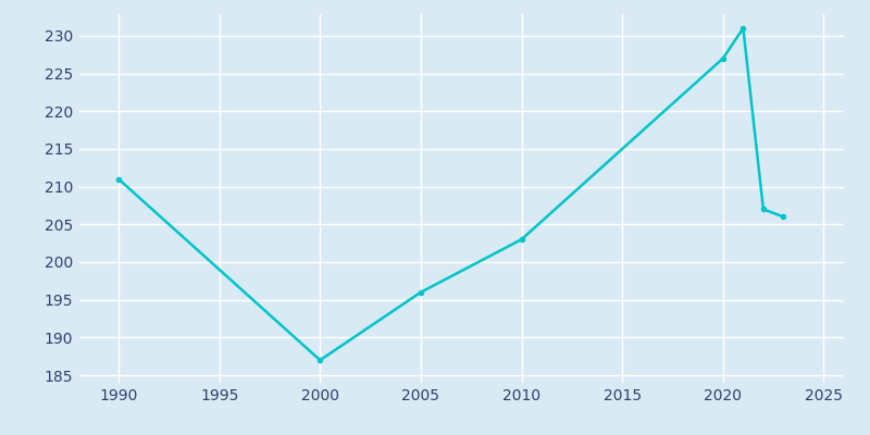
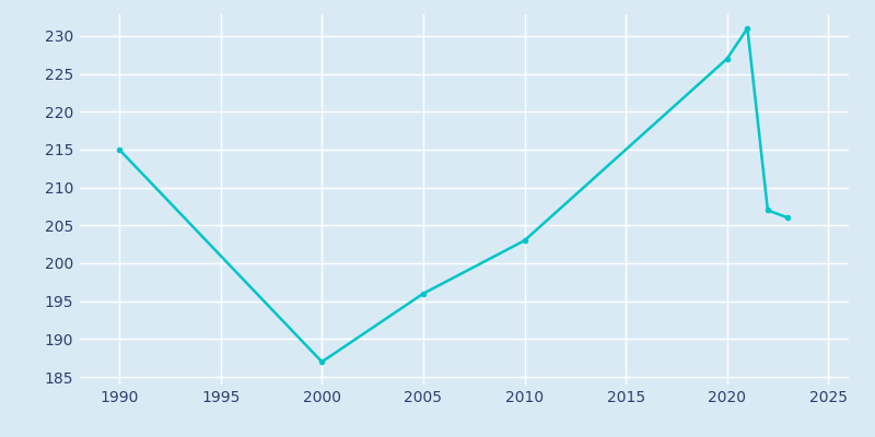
1990: 211 -> 215
